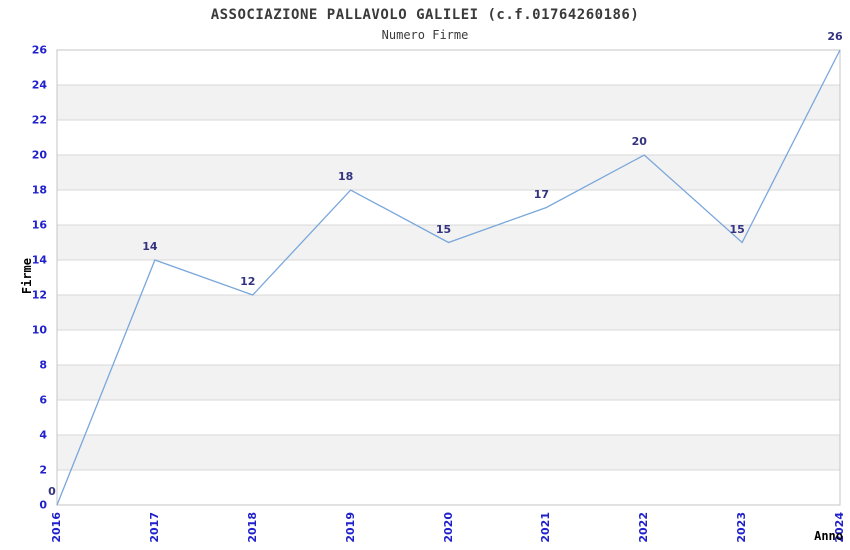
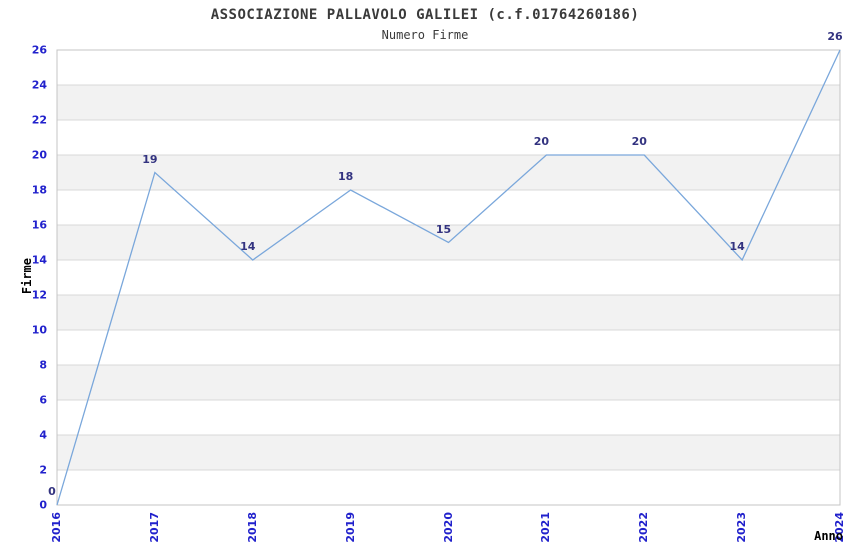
2017: 14 -> 19
2018: 12 -> 14
2021: 17 -> 20
2023: 15 -> 14
